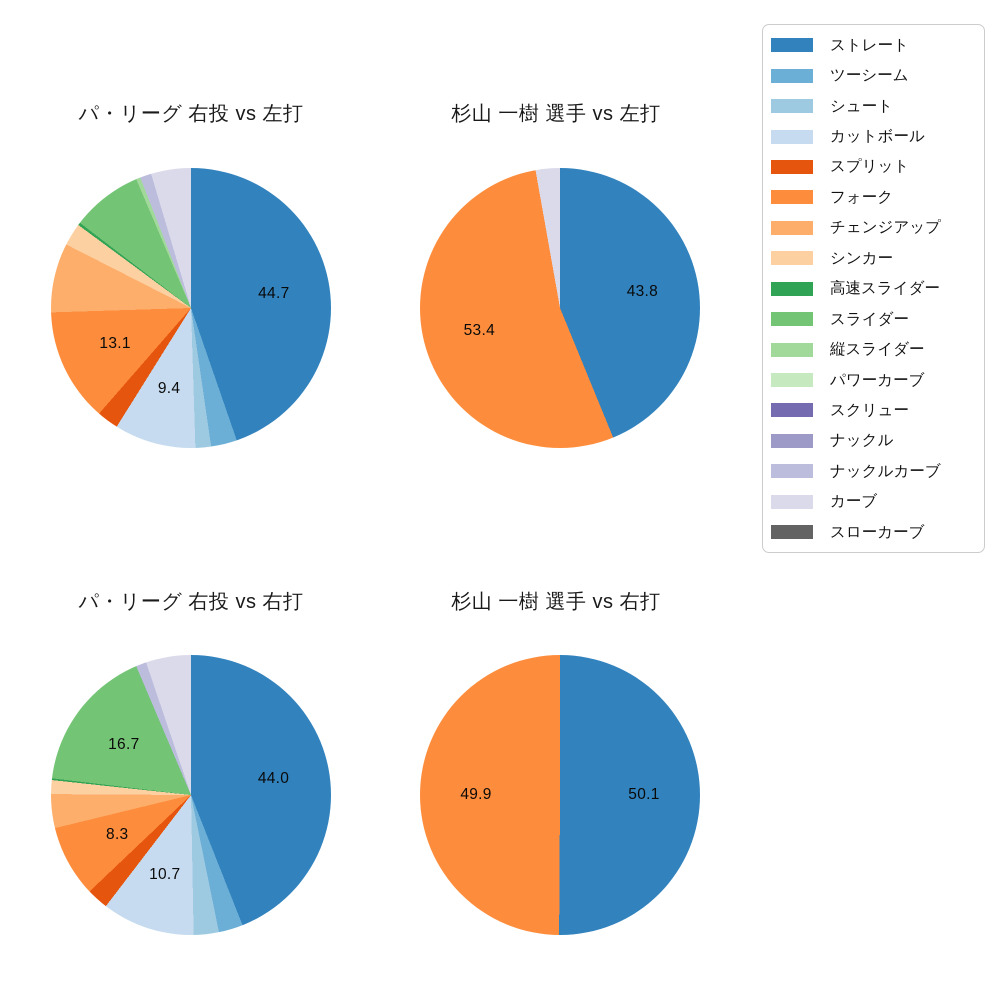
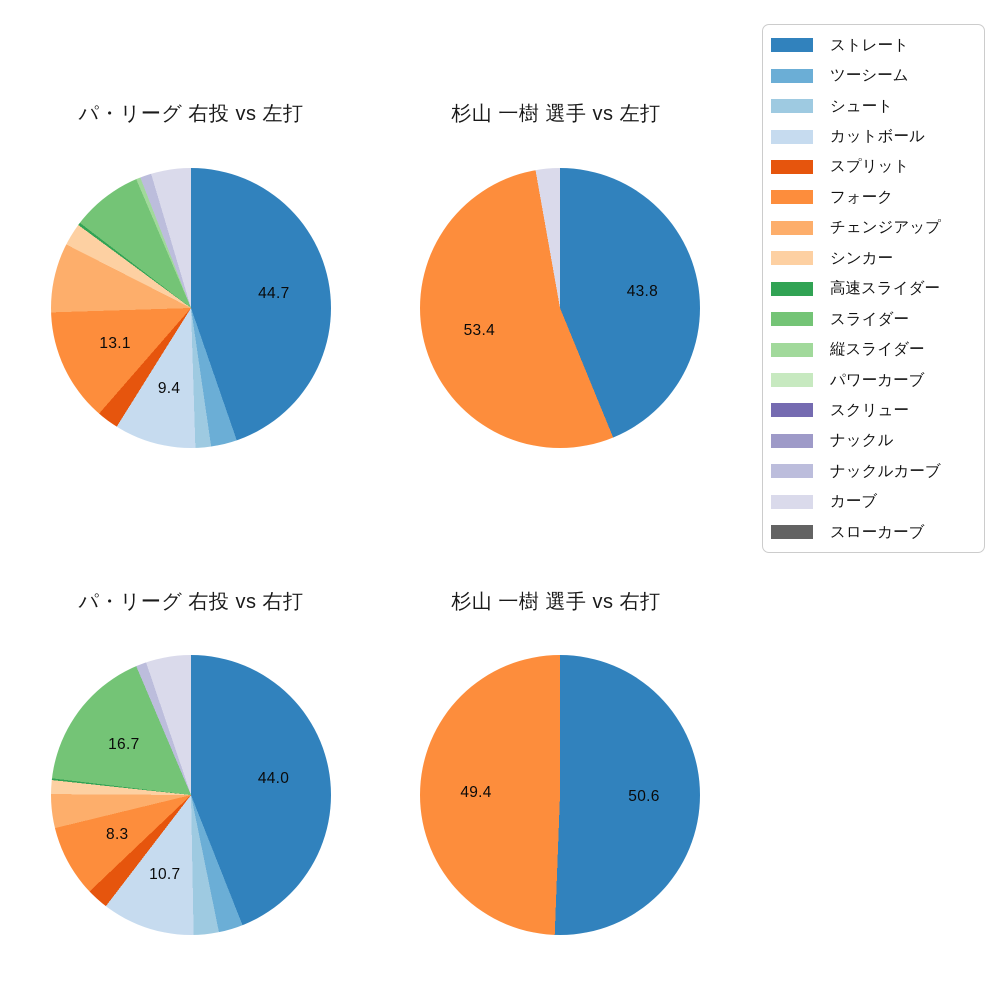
杉山 一樹 選手 vs 右打/ストレート: 50.1 -> 50.6
杉山 一樹 選手 vs 右打/フォーク: 49.9 -> 49.4
